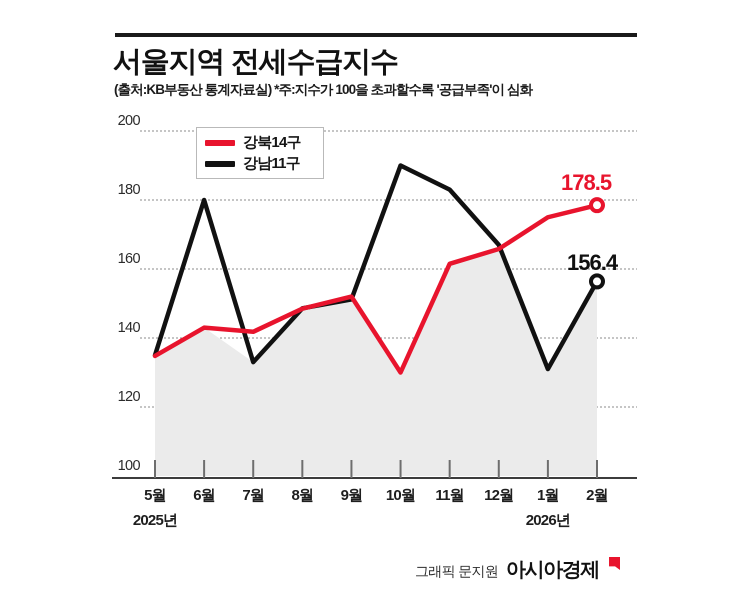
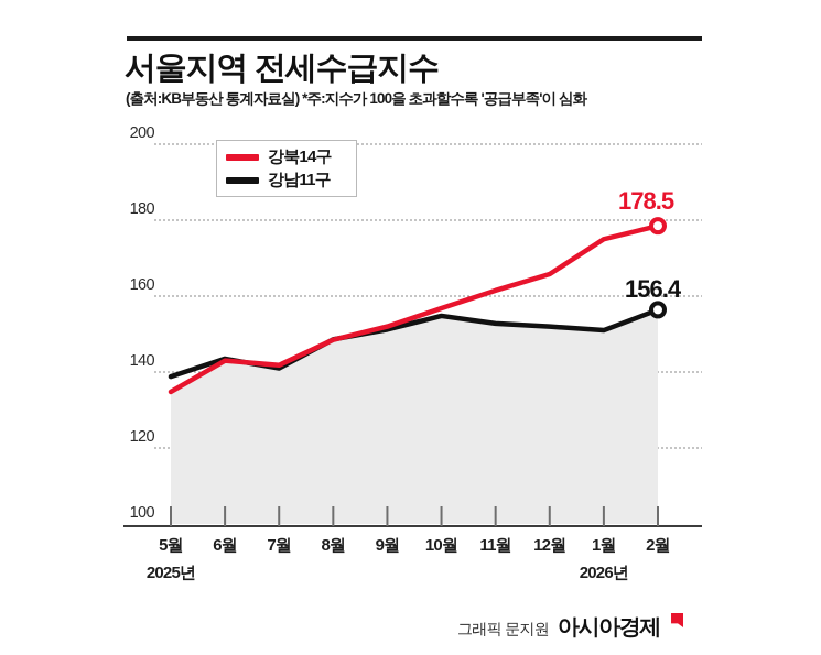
강남11구/5월: 135 -> 139
강남11구/6월: 180 -> 144
강남11구/7월: 133 -> 141
강북14구/10월: 130 -> 157
강남11구/10월: 190 -> 155
강남11구/11월: 183 -> 153
강남11구/12월: 167 -> 152
강남11구/1월: 131 -> 151
